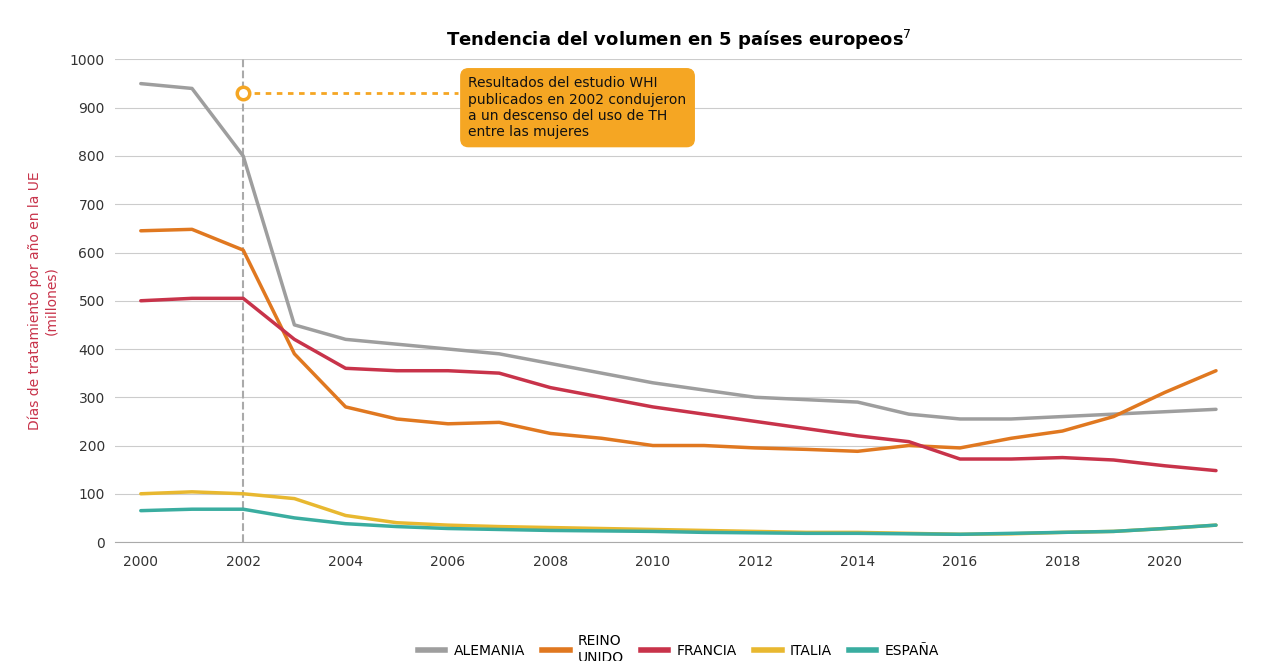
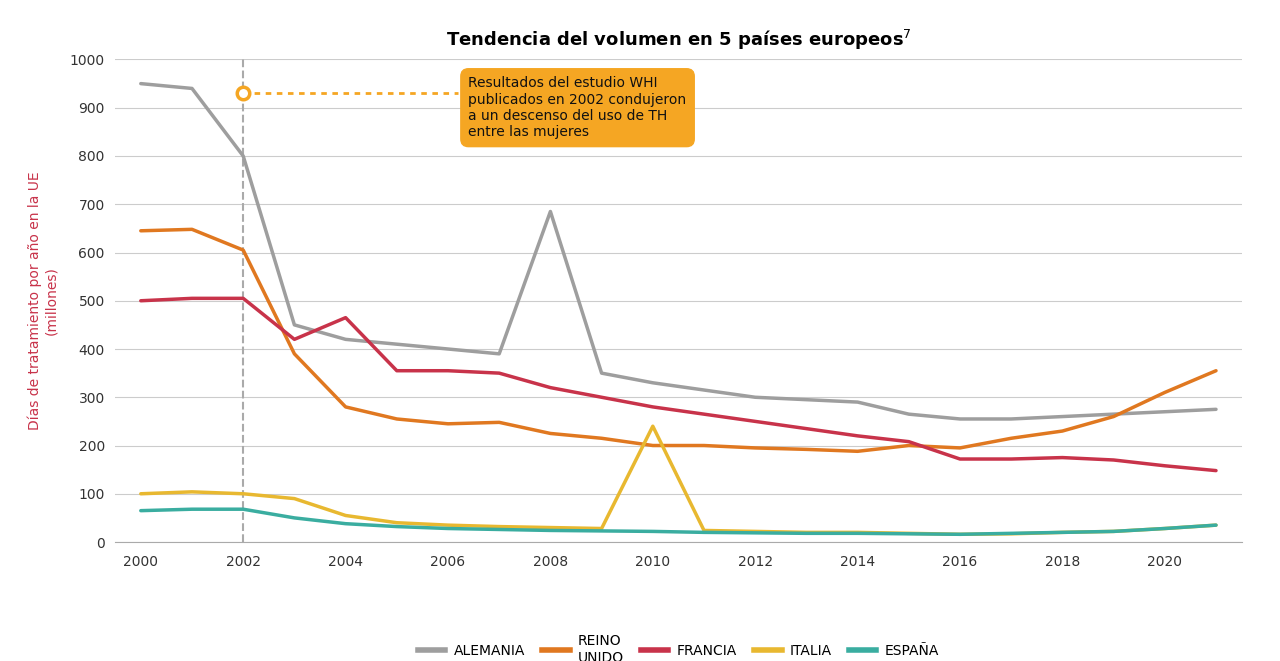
FRANCIA/2004: 360 -> 465
ALEMANIA/2008: 370 -> 685
ITALIA/2010: 26 -> 240
